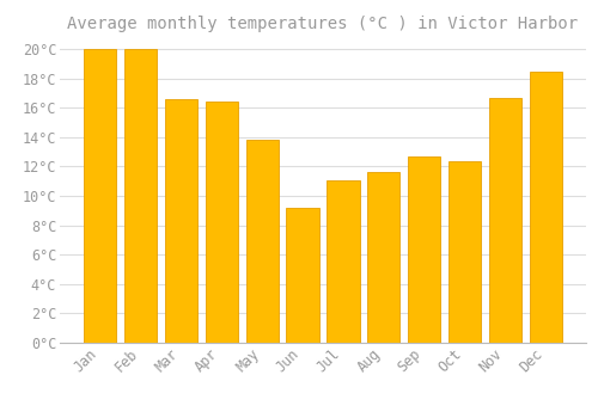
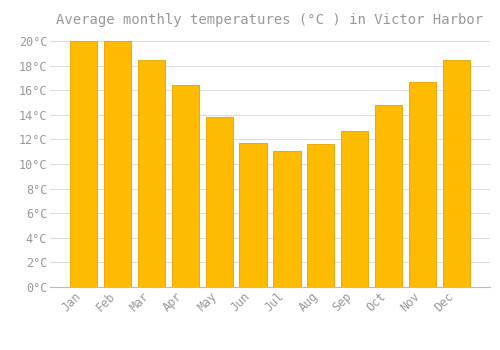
Mar: 16.6°C -> 18.5°C
Jun: 9.2°C -> 11.7°C
Oct: 12.4°C -> 14.8°C
